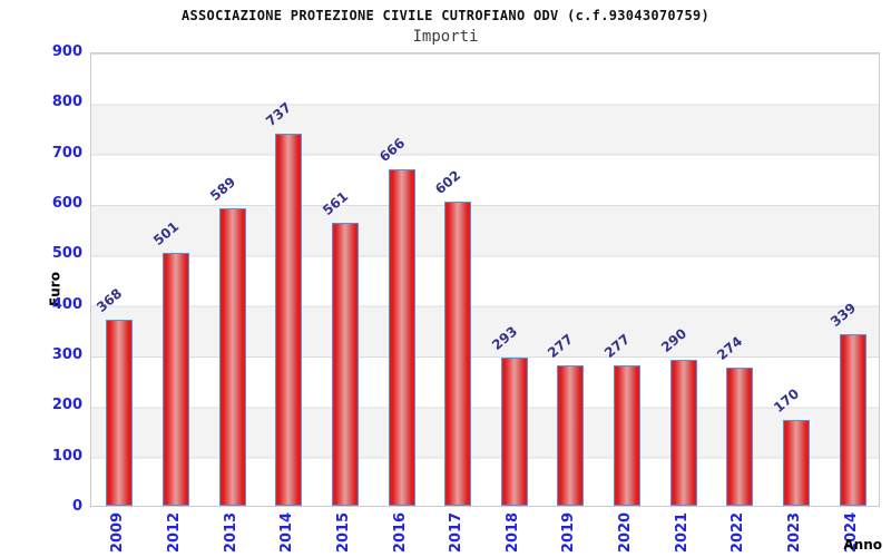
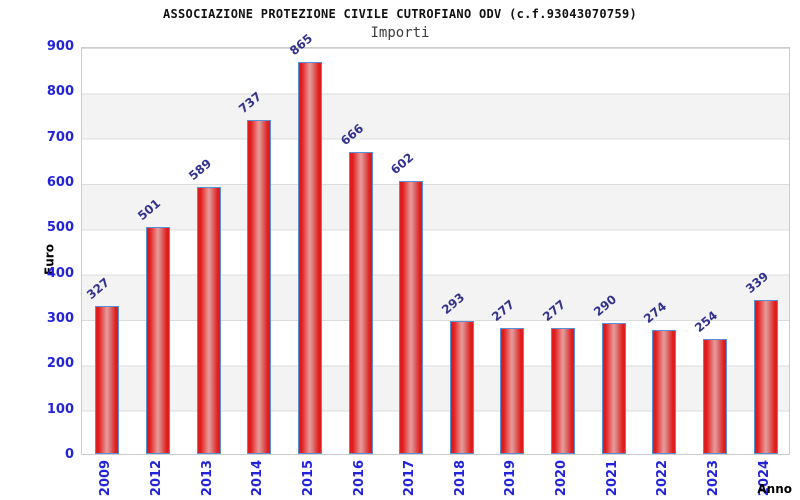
2009: 368 -> 327
2015: 561 -> 865
2023: 170 -> 254
